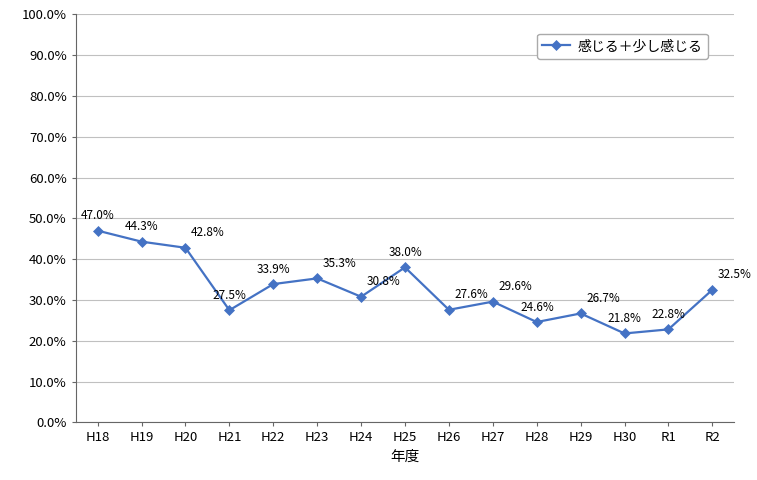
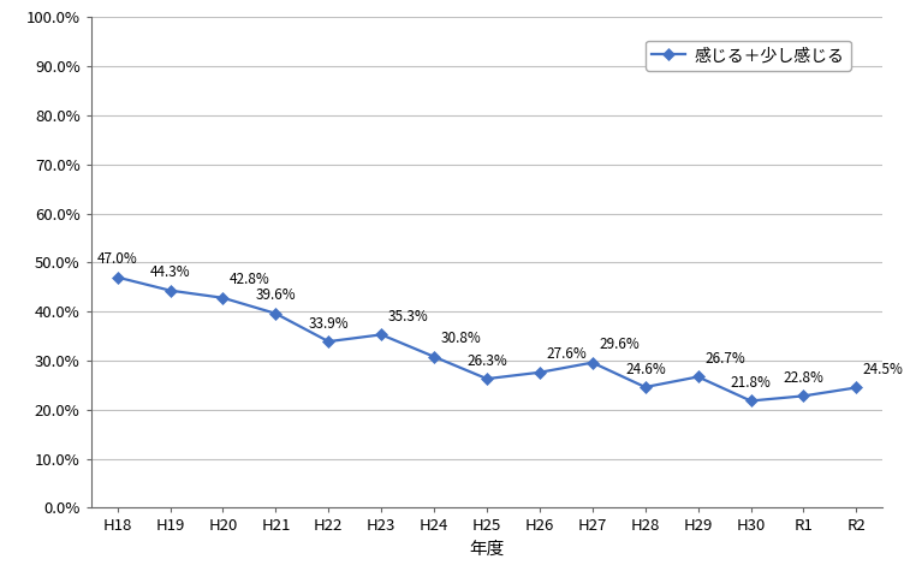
H21: 27.5% -> 39.6%
H25: 38.0% -> 26.3%
R2: 32.5% -> 24.5%
